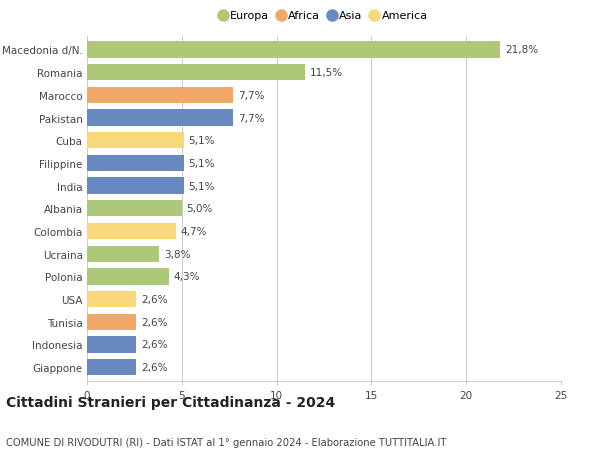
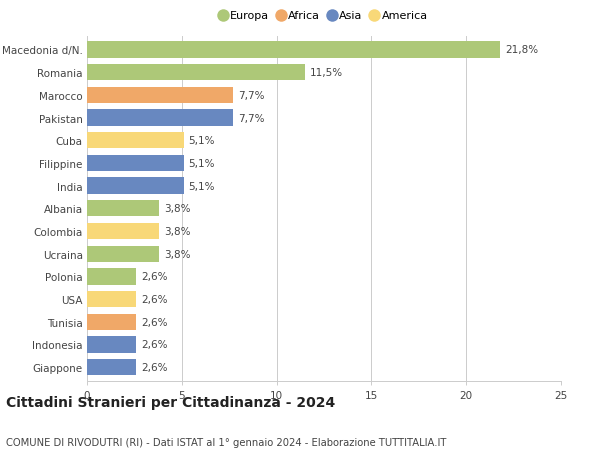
Albania: 5,0% -> 3,8%
Colombia: 4,7% -> 3,8%
Polonia: 4,3% -> 2,6%
